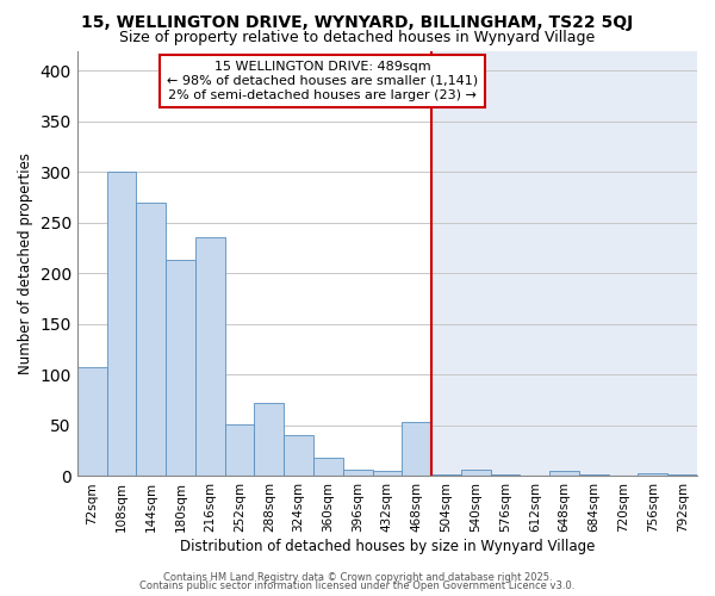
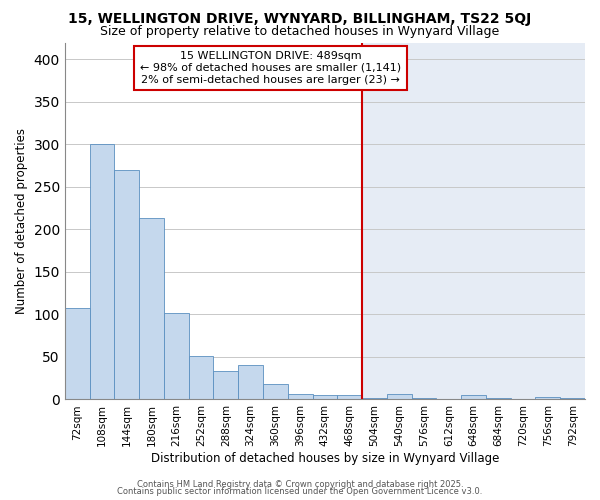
216sqm: 236 -> 102
288sqm: 72 -> 33
468sqm: 54 -> 5
